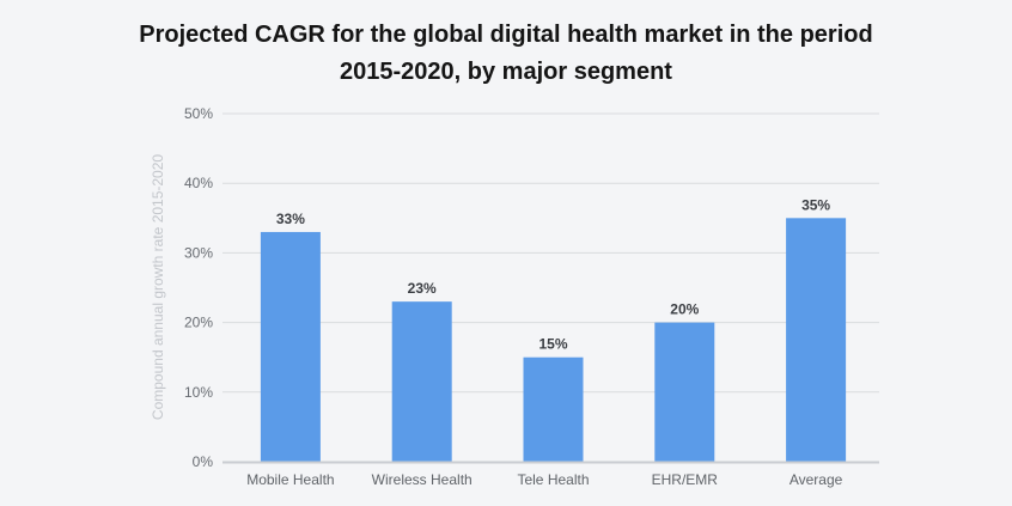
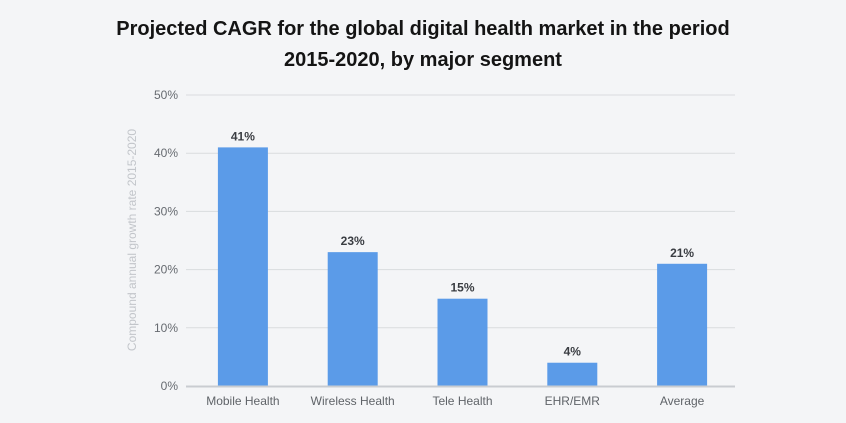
Mobile Health: 33% -> 41%
EHR/EMR: 20% -> 4%
Average: 35% -> 21%
